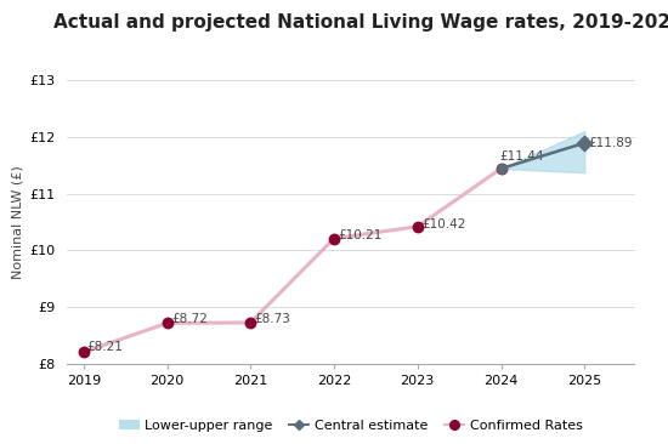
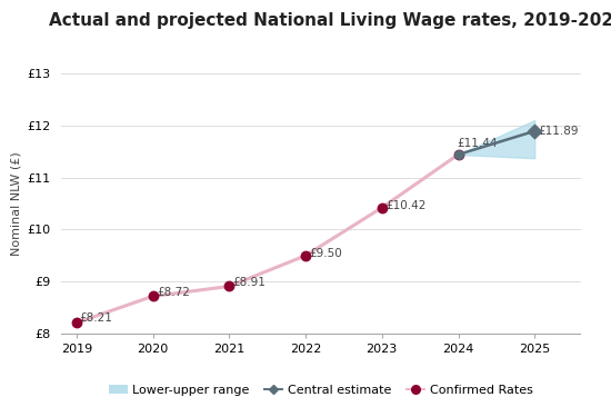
Confirmed Rates/2021: £8.73 -> £8.91
Confirmed Rates/2022: £10.21 -> £9.50
